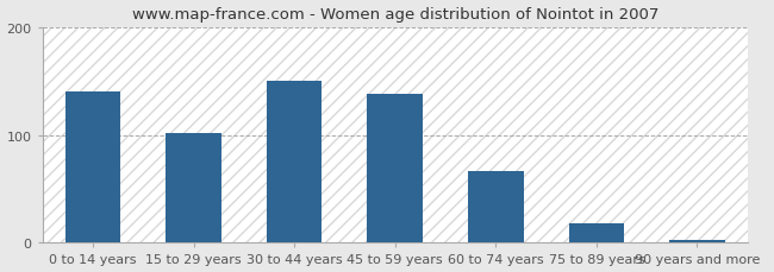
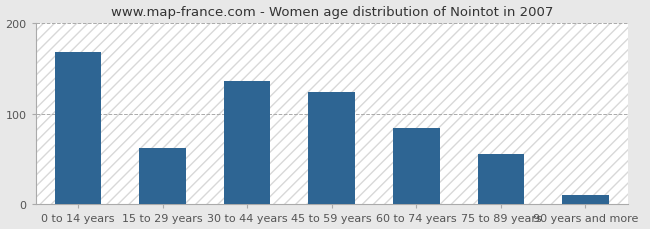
0 to 14 years: 140 -> 168
15 to 29 years: 102 -> 62
30 to 44 years: 150 -> 136
45 to 59 years: 138 -> 124
60 to 74 years: 67 -> 84
75 to 89 years: 18 -> 56
90 years and more: 3 -> 10
